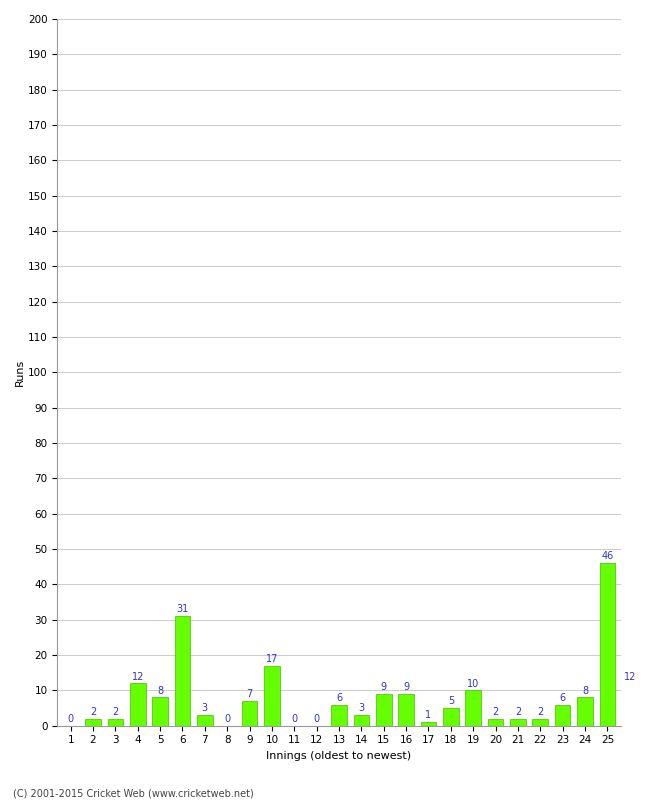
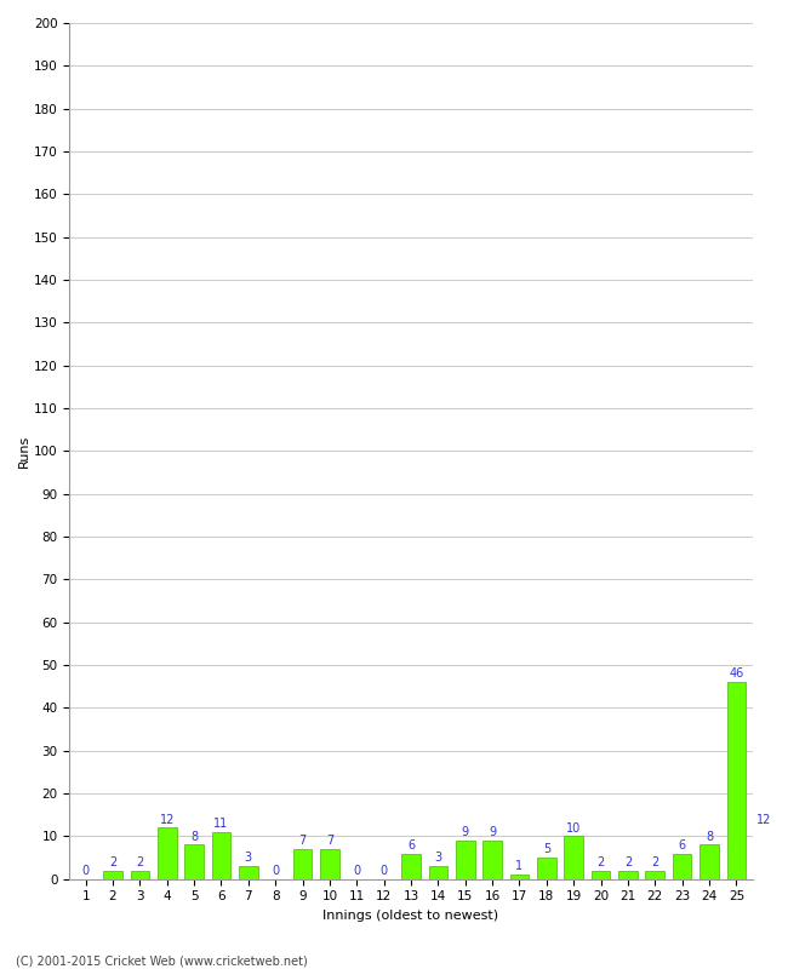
6: 31 -> 11
10: 17 -> 7
